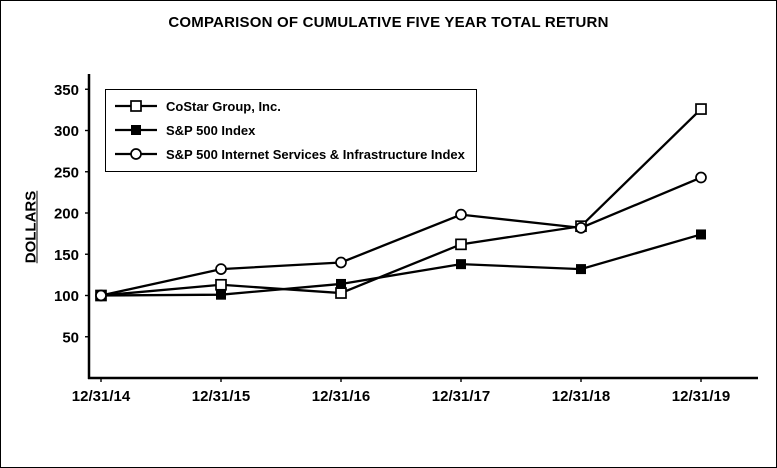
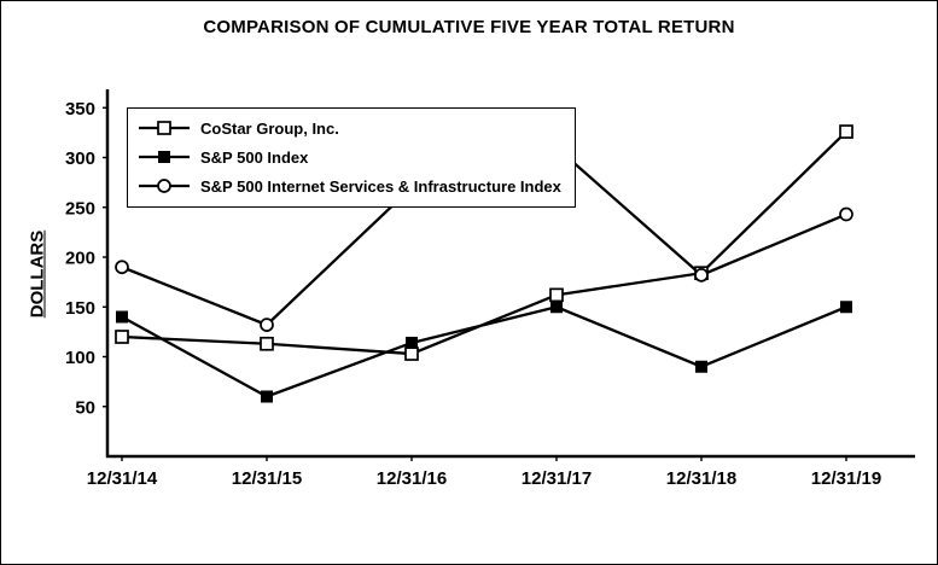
CoStar Group, Inc./12/31/14: 100 -> 120
S&P 500 Index/12/31/14: 100 -> 140
S&P 500 Internet Services & Infrastructure Index/12/31/14: 100 -> 190
S&P 500 Index/12/31/15: 100 -> 60
S&P 500 Internet Services & Infrastructure Index/12/31/16: 140 -> 270
S&P 500 Index/12/31/17: 140 -> 150
S&P 500 Internet Services & Infrastructure Index/12/31/17: 200 -> 310
S&P 500 Index/12/31/18: 130 -> 90
S&P 500 Index/12/31/19: 170 -> 150
